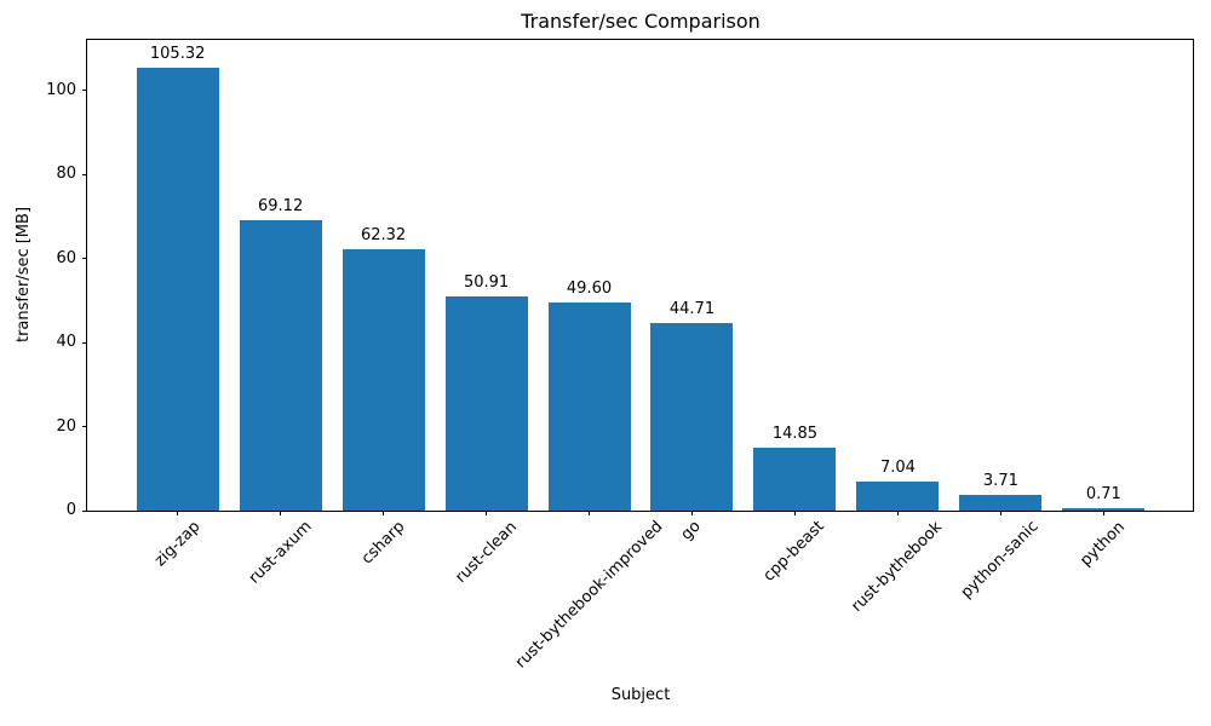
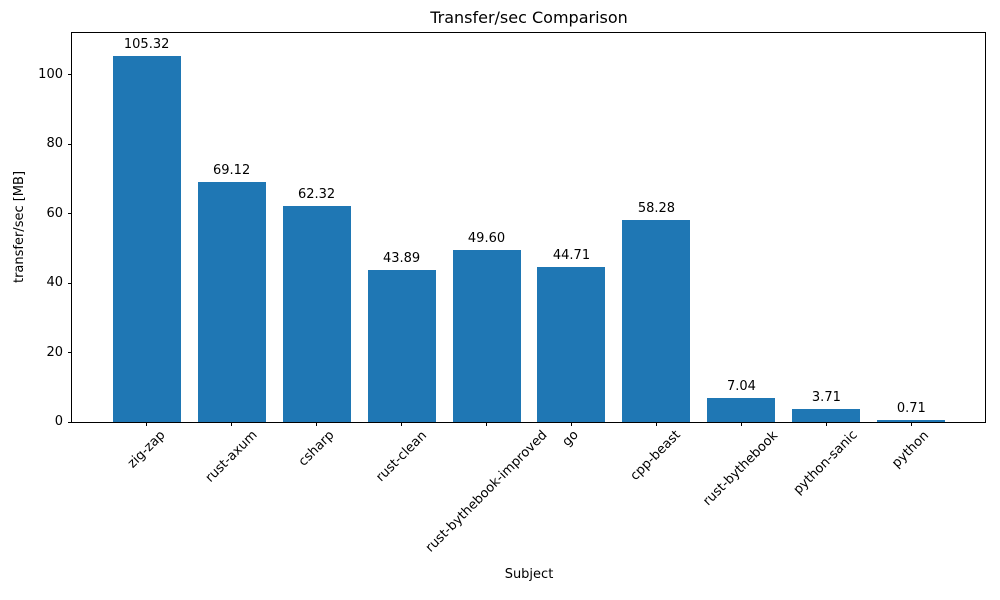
rust-clean: 50.91 -> 43.89
cpp-beast: 14.85 -> 58.28
